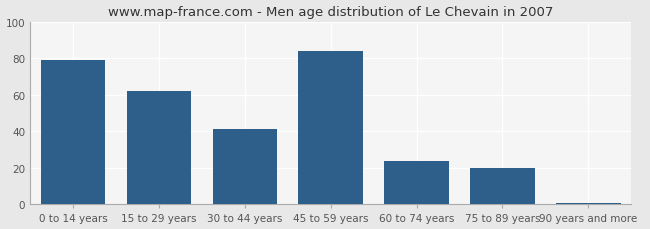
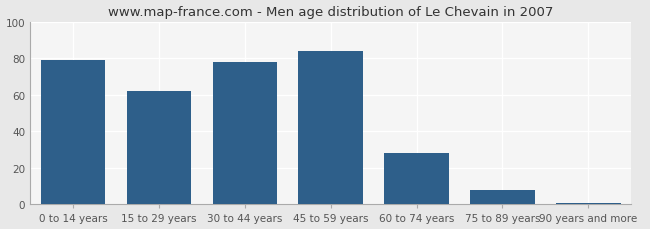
30 to 44 years: 41 -> 78
60 to 74 years: 24 -> 28
75 to 89 years: 20 -> 8
